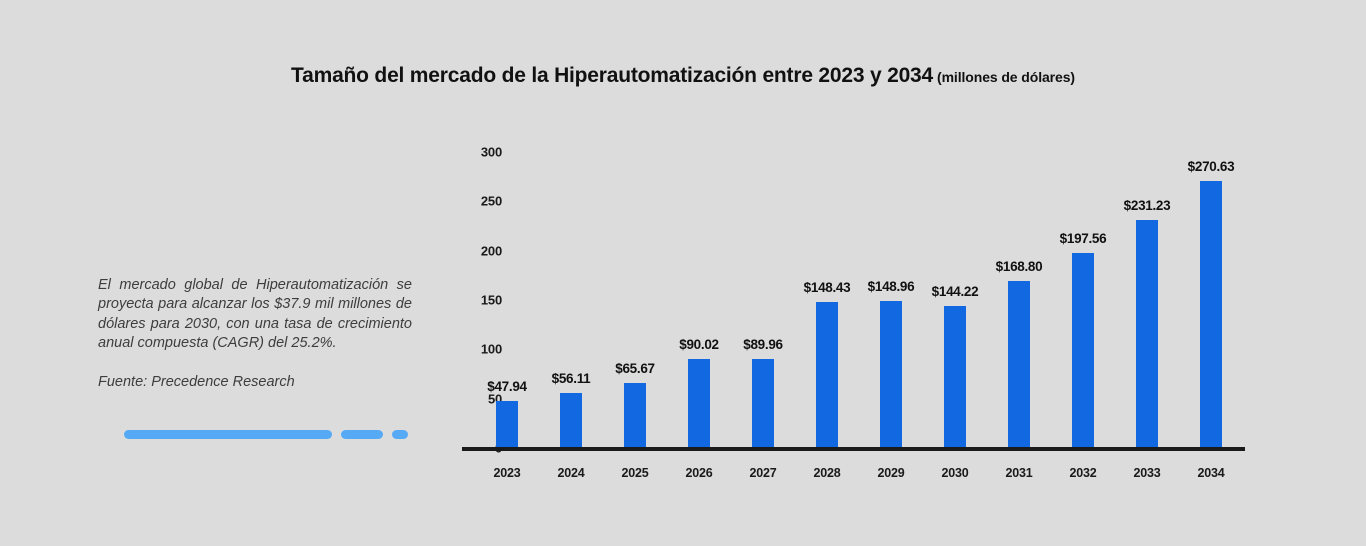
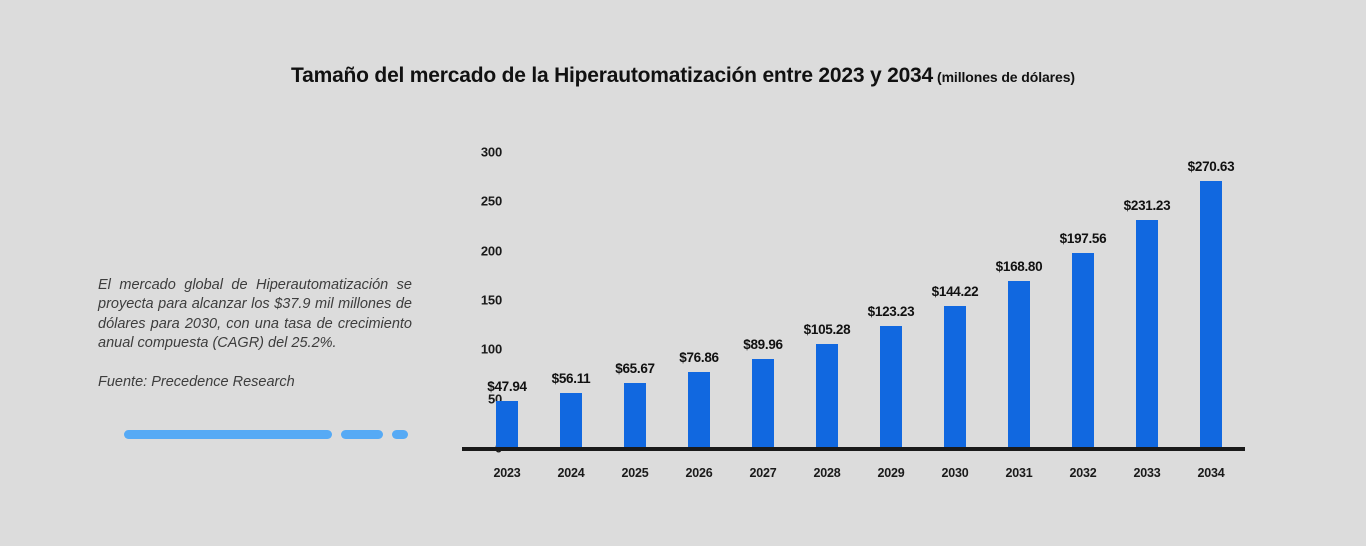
2026: $90.02 -> $76.86
2028: $148.43 -> $105.28
2029: $148.96 -> $123.23
